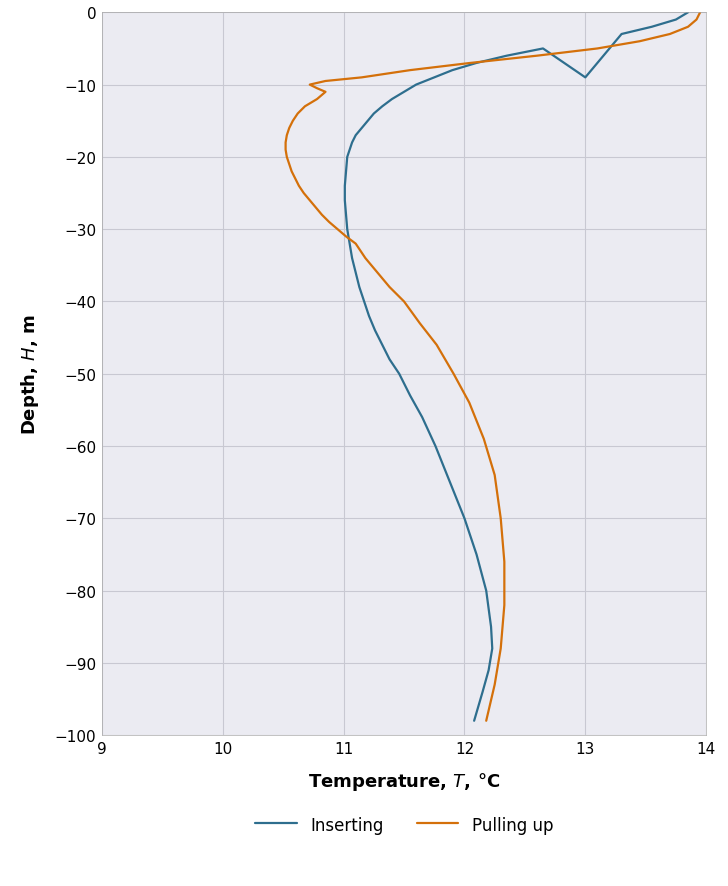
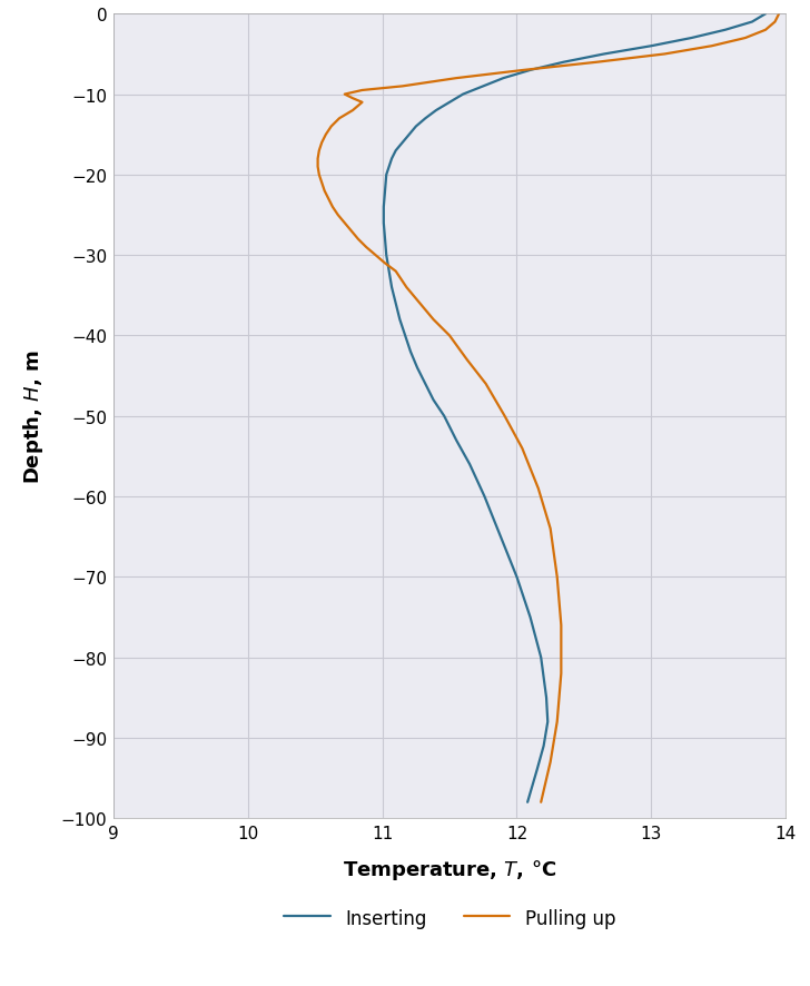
Inserting/13: -9 -> -4
